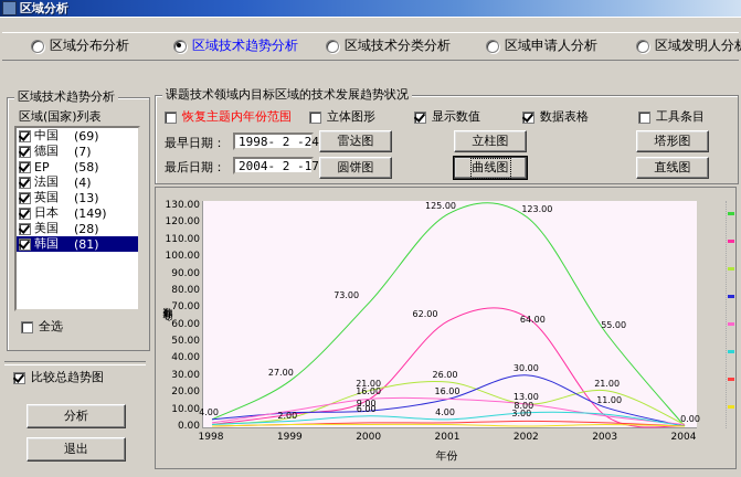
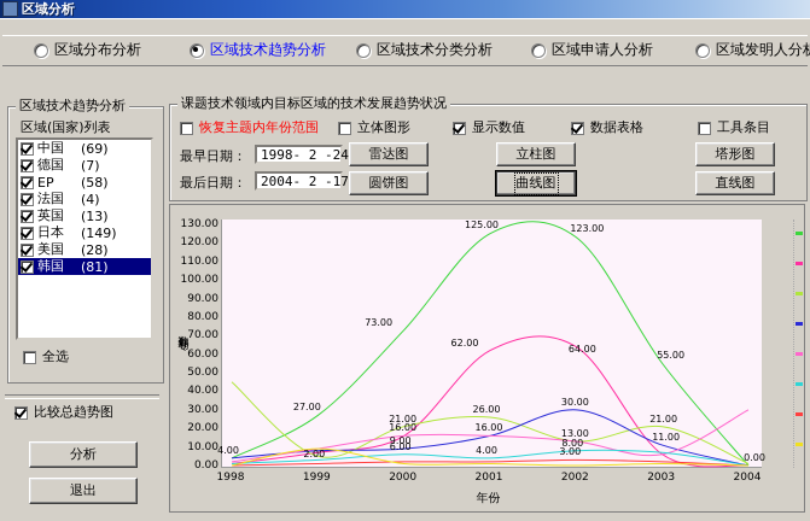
中国/1998: 1 -> 45
法国/1999: 1 -> 9
美国/2004: 1 -> 30
